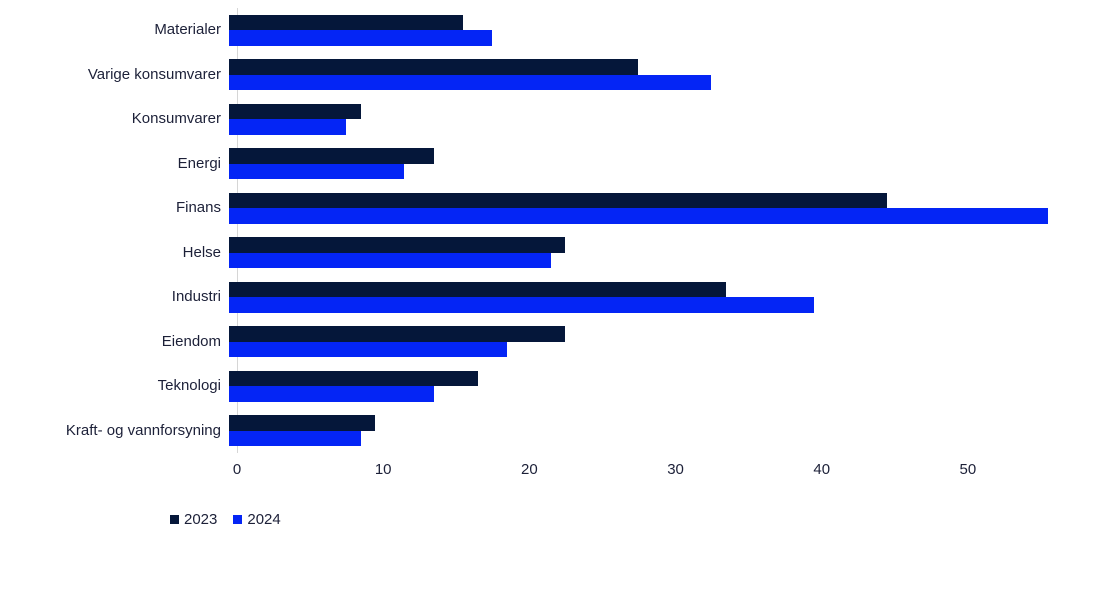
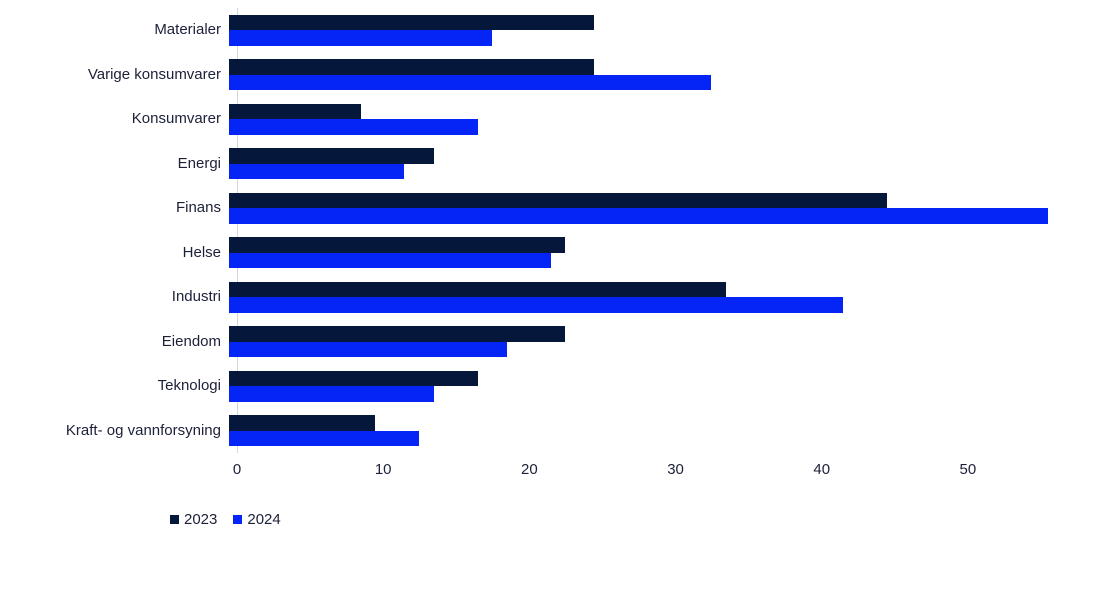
2023/Materialer: 16 -> 25
2023/Varige konsumvarer: 28 -> 25
2024/Konsumvarer: 8 -> 17
2024/Industri: 40 -> 42
2024/Kraft- og vannforsyning: 9 -> 13
